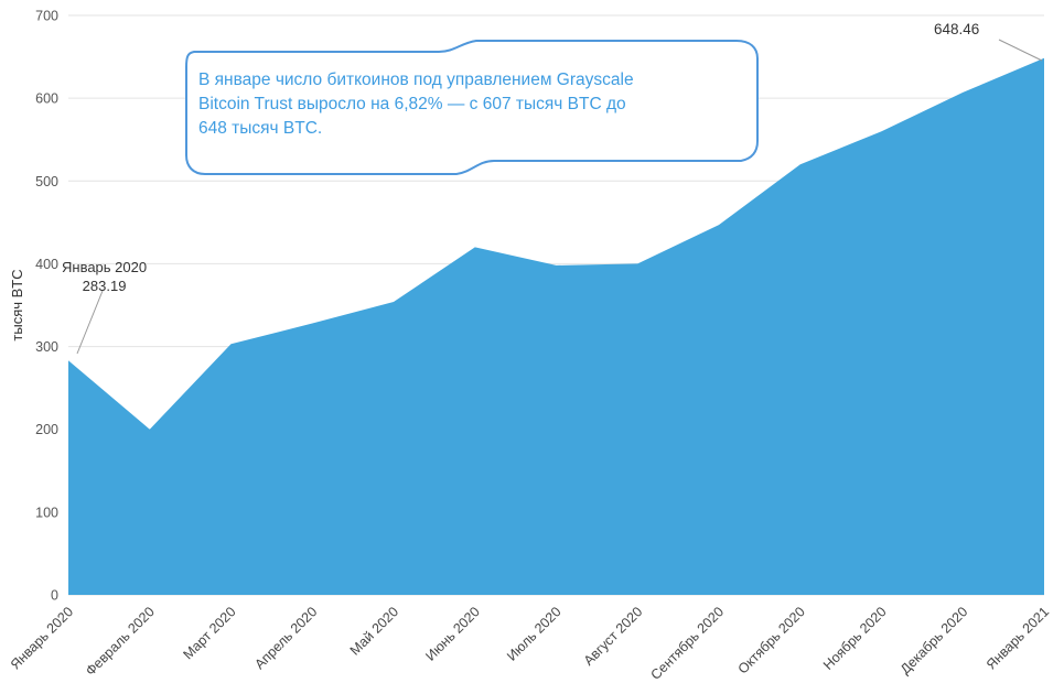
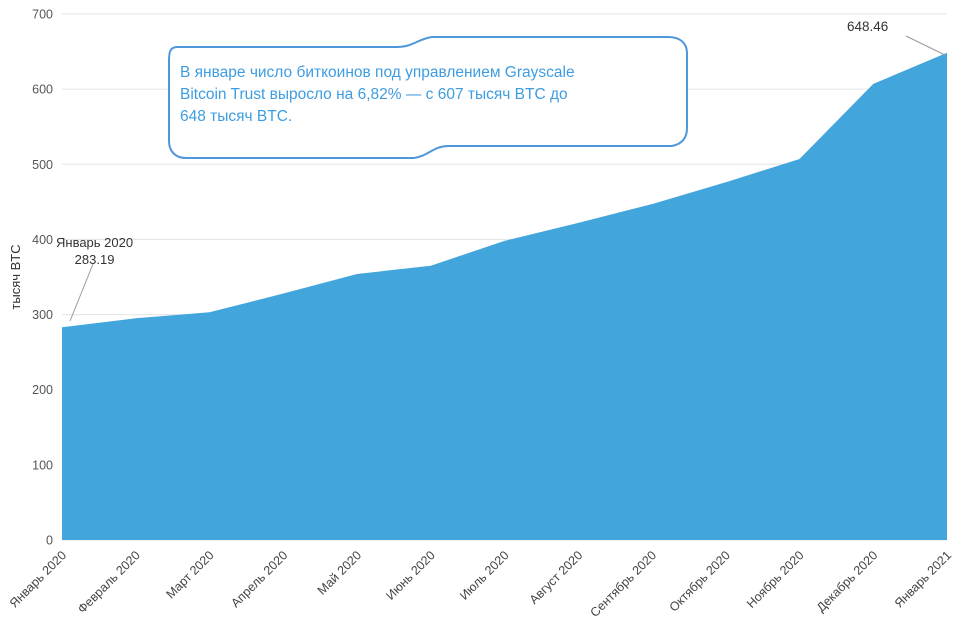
Февраль 2020: 200 -> 300
Июнь 2020: 420 -> 360
Август 2020: 400 -> 420
Октябрь 2020: 520 -> 480
Ноябрь 2020: 560 -> 510
